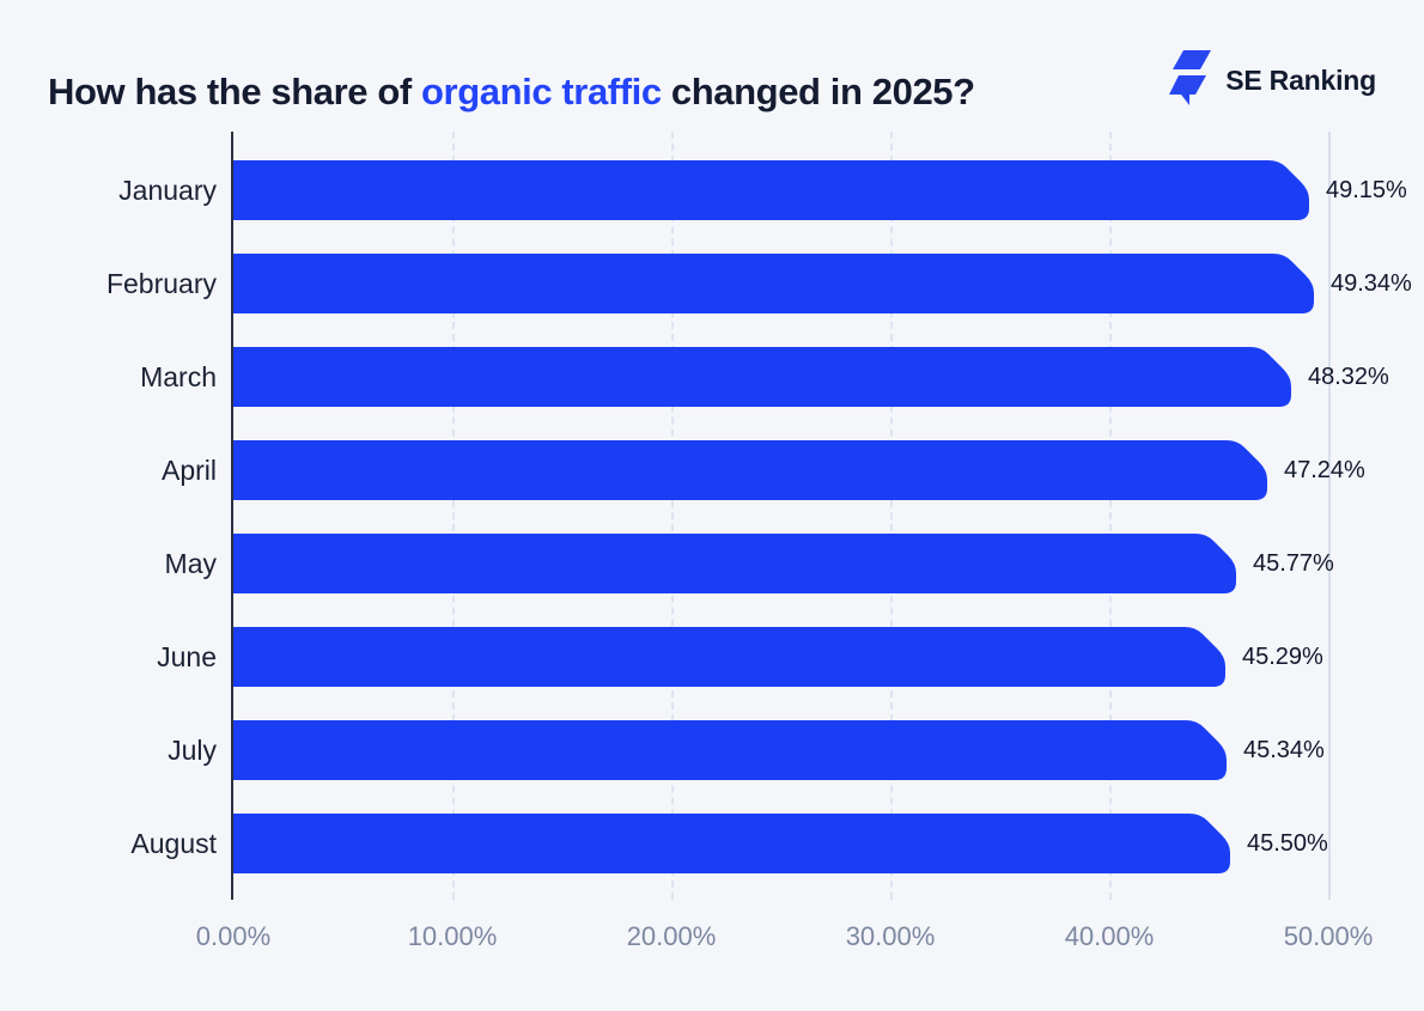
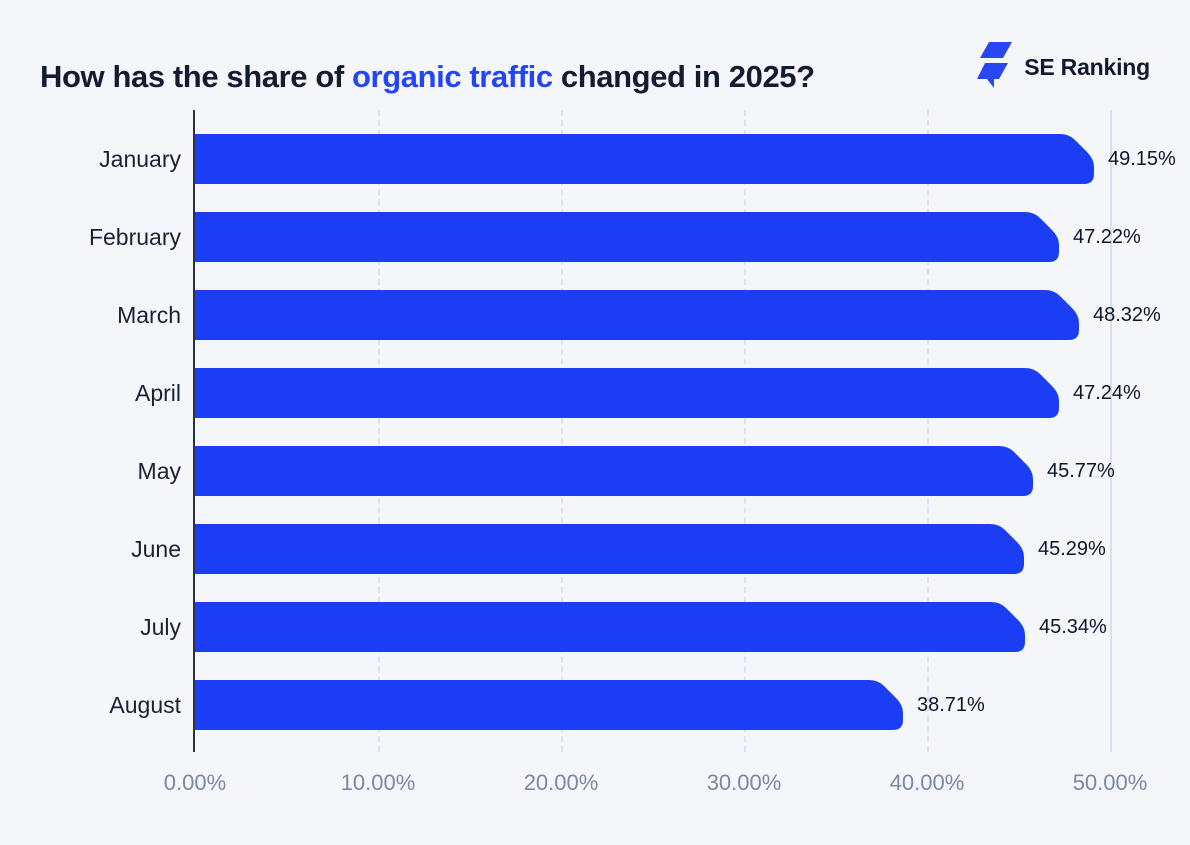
February: 49.34% -> 47.22%
August: 45.50% -> 38.71%
